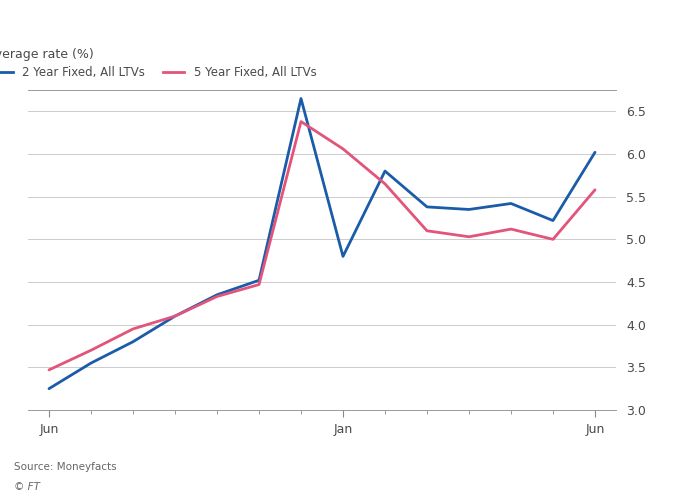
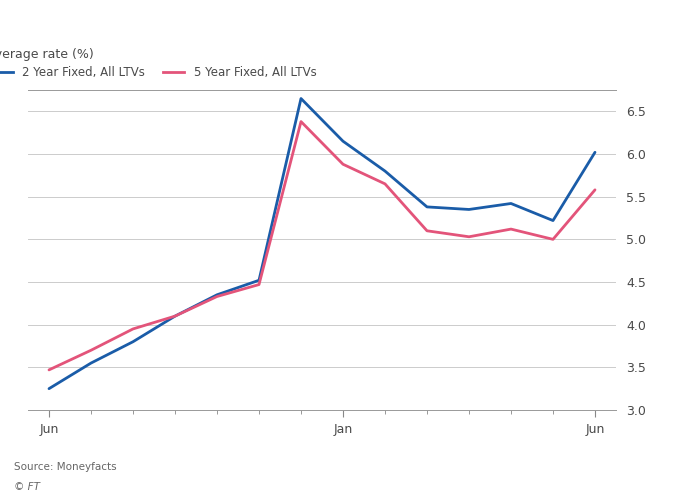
2 Year Fixed, All LTVs/Jan: 4.80 -> 6.15
5 Year Fixed, All LTVs/Jan: 6.06 -> 5.88
